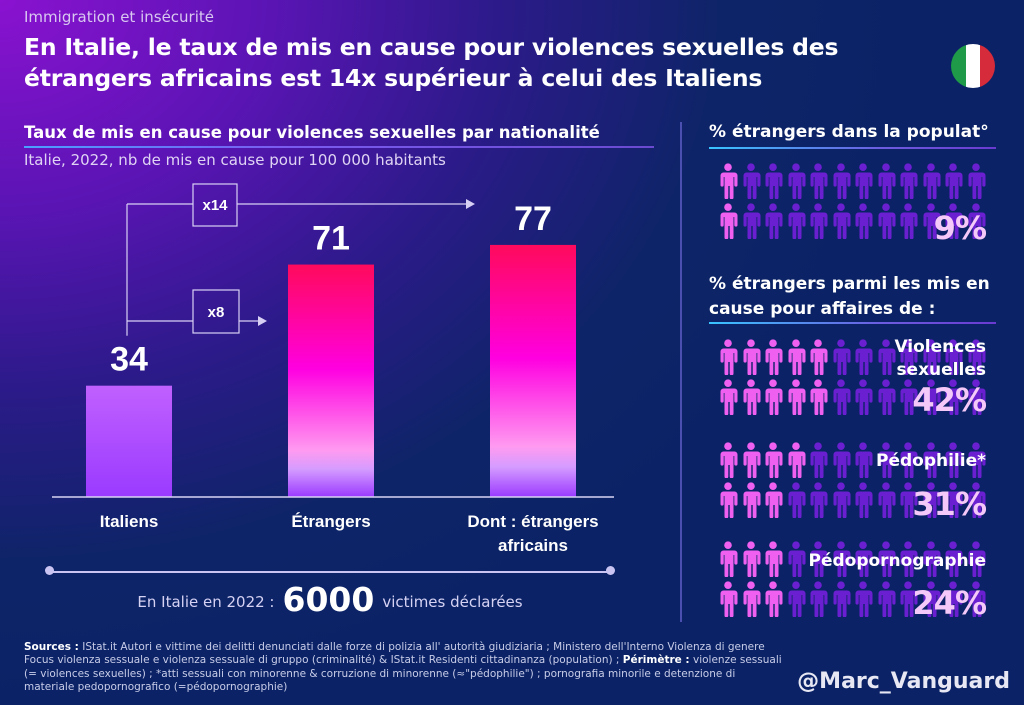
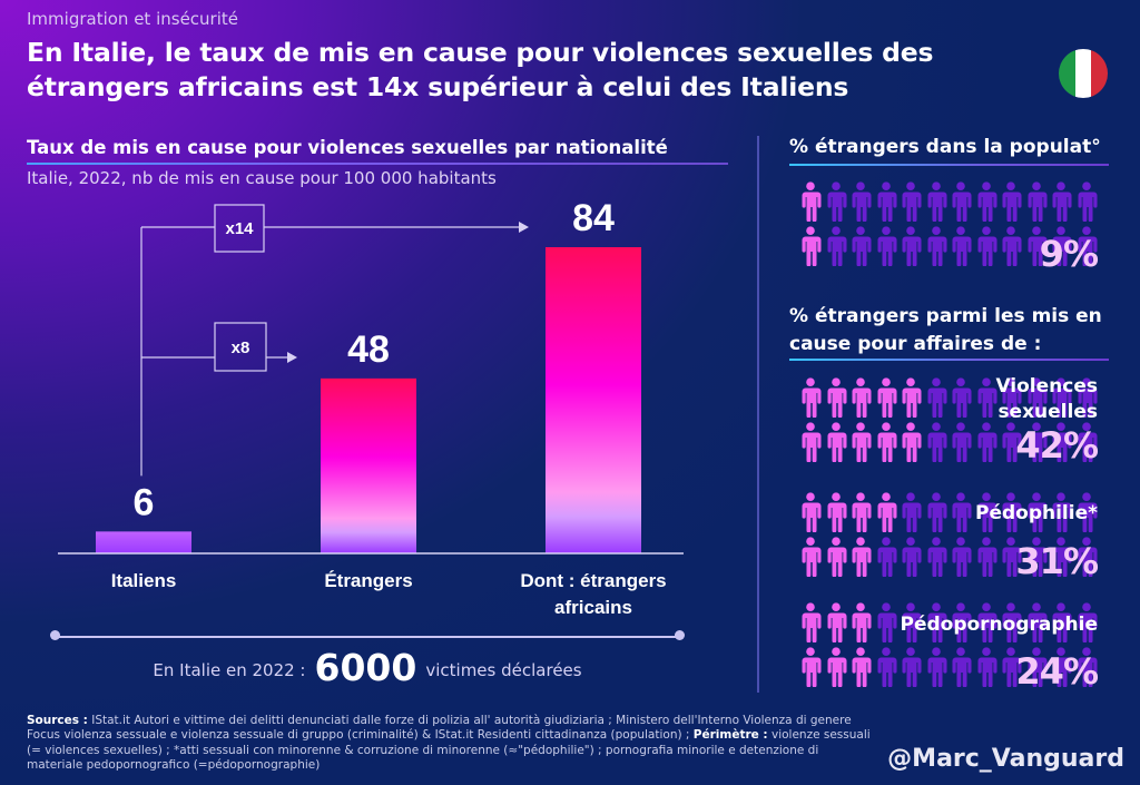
Italiens: 34 -> 6
Étrangers: 71 -> 48
Dont : étrangers africains: 77 -> 84
